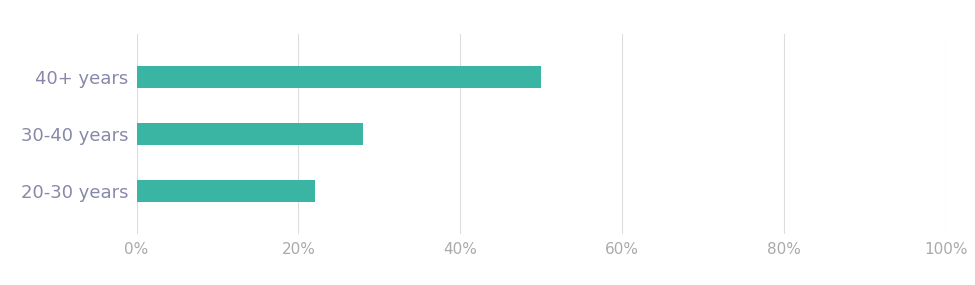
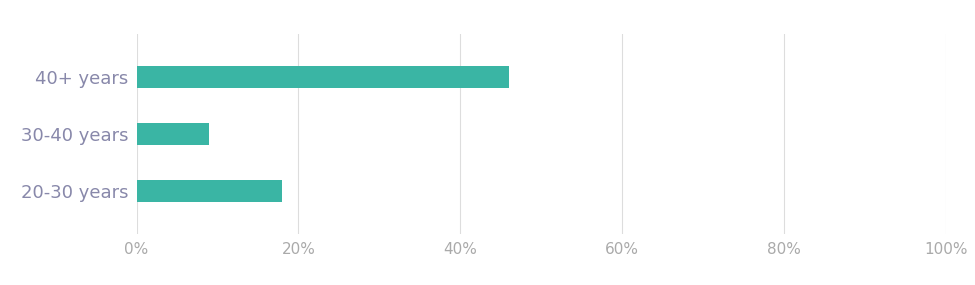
40+ years: 50% -> 46%
30-40 years: 28% -> 9%
20-30 years: 22% -> 18%
